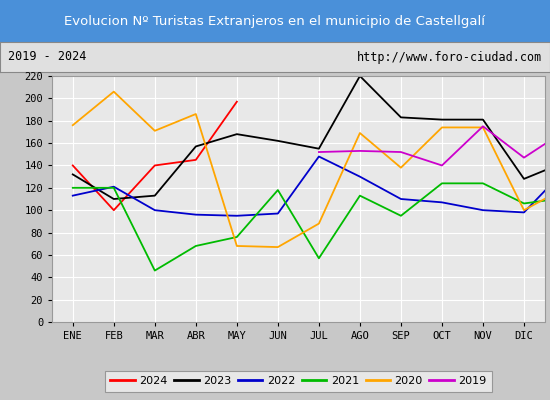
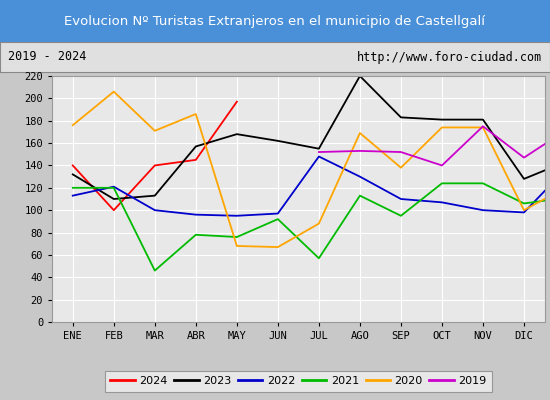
2021/ABR: 68 -> 78
2021/JUN: 118 -> 92
